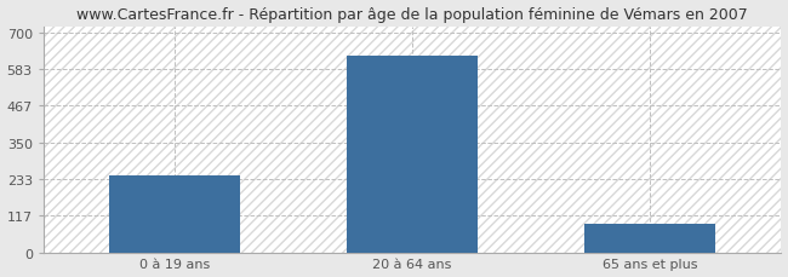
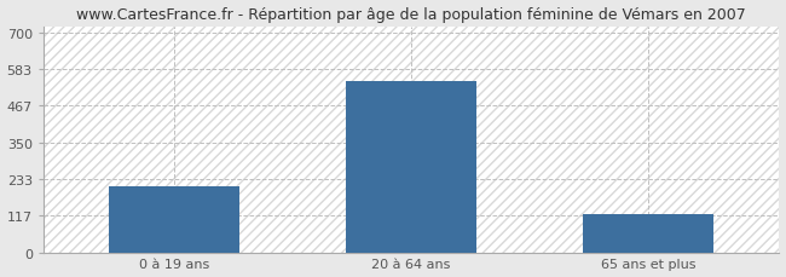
0 à 19 ans: 245 -> 210
20 à 64 ans: 625 -> 545
65 ans et plus: 90 -> 120
